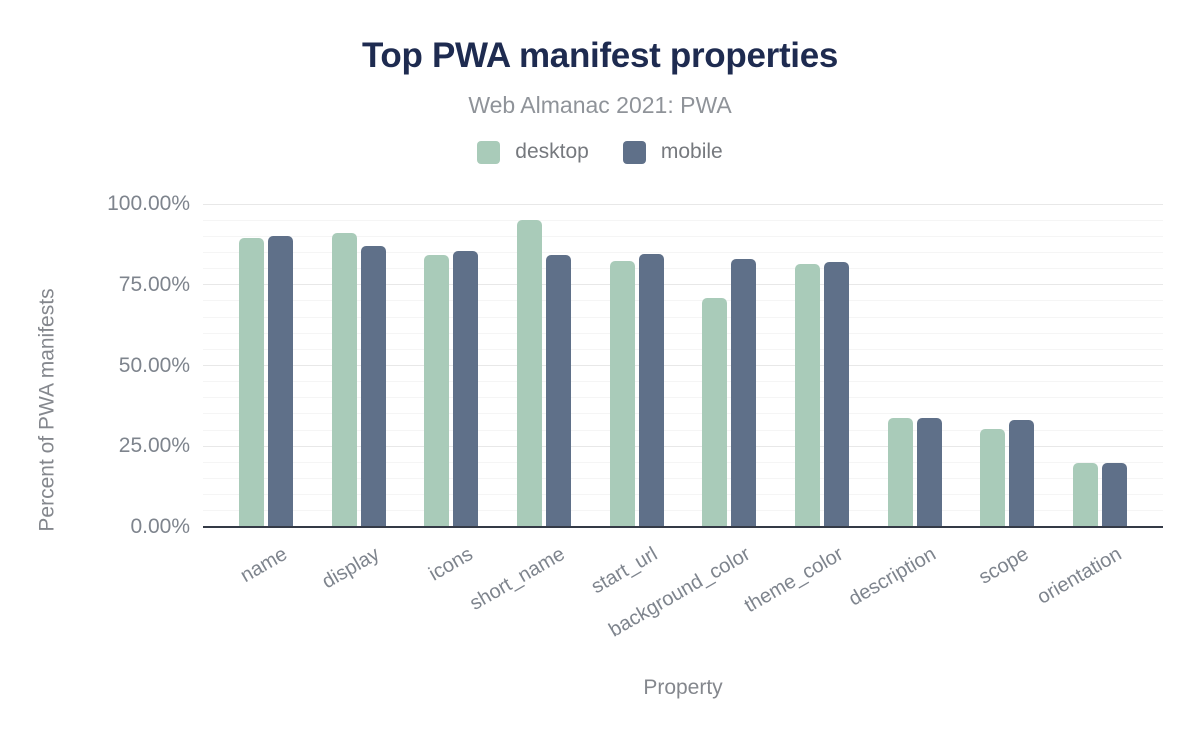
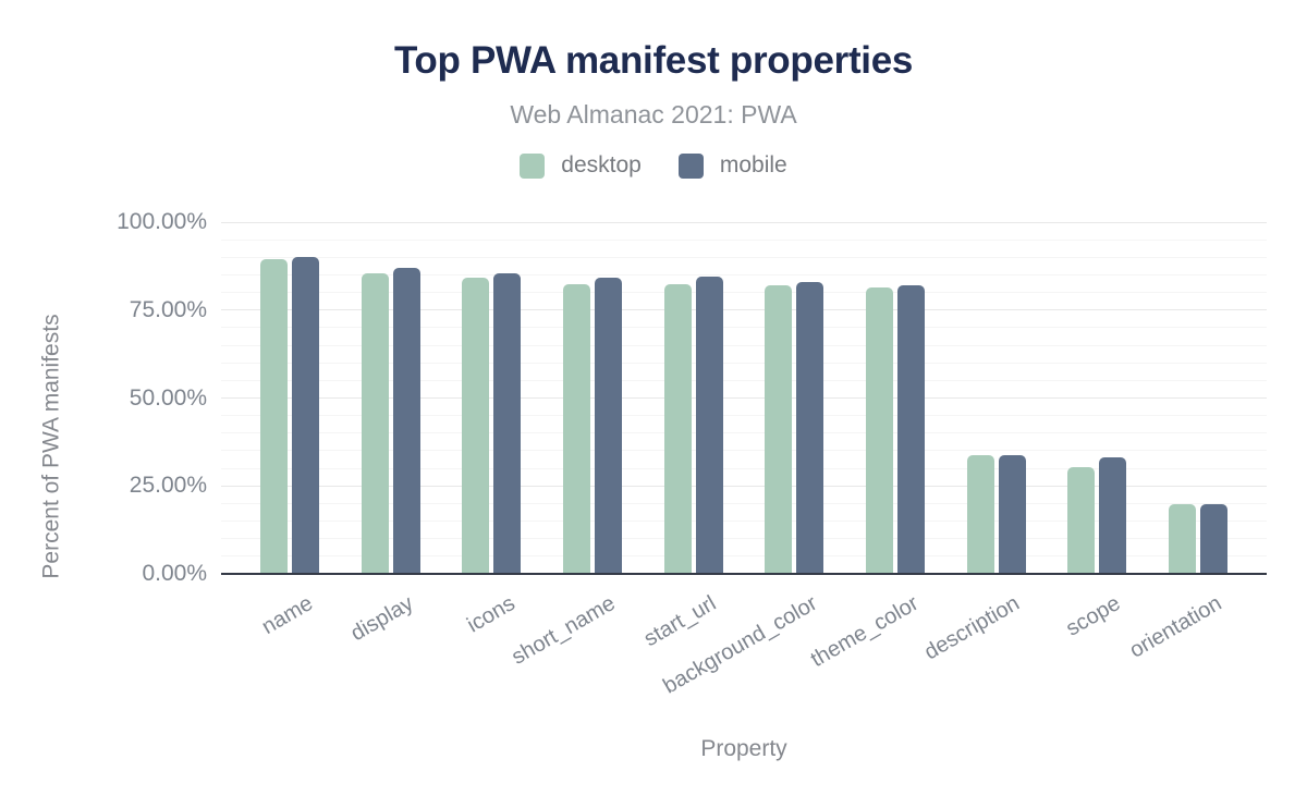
desktop/display: 91% -> 86%
desktop/short_name: 95% -> 82%
desktop/background_color: 71% -> 82%
